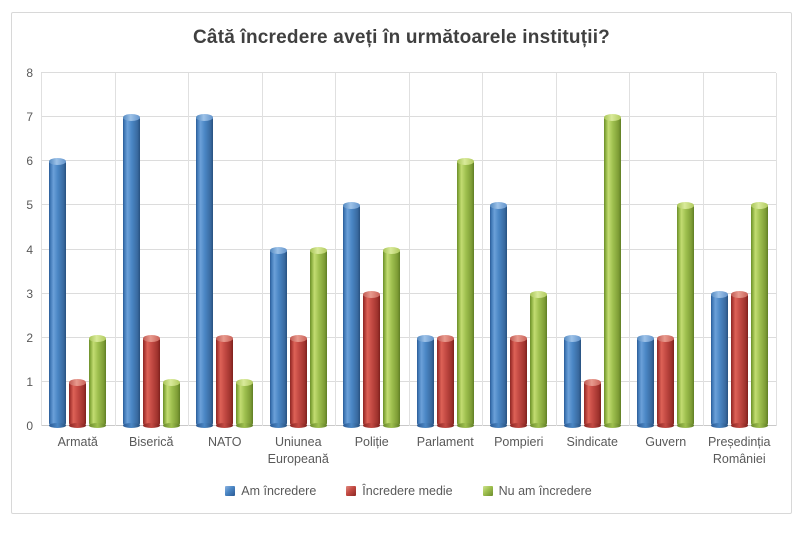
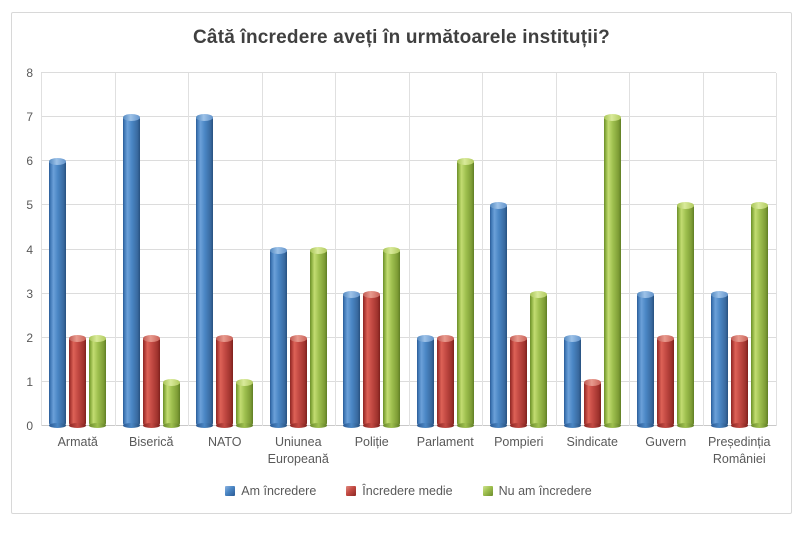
Încredere medie/Armată: 1 -> 2
Am încredere/Poliție: 5 -> 3
Am încredere/Guvern: 2 -> 3
Încredere medie/Președinția României: 3 -> 2
